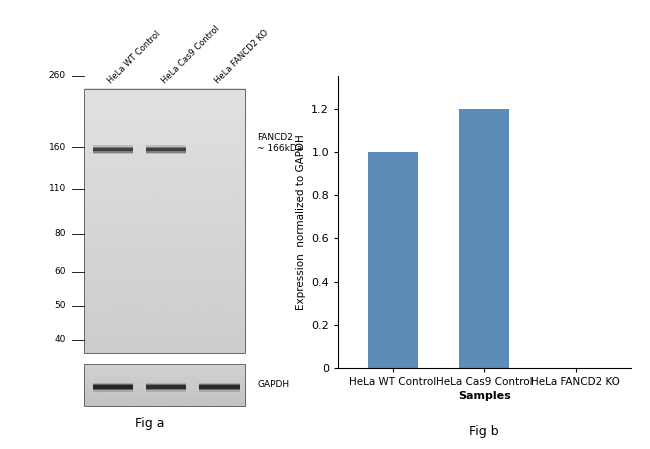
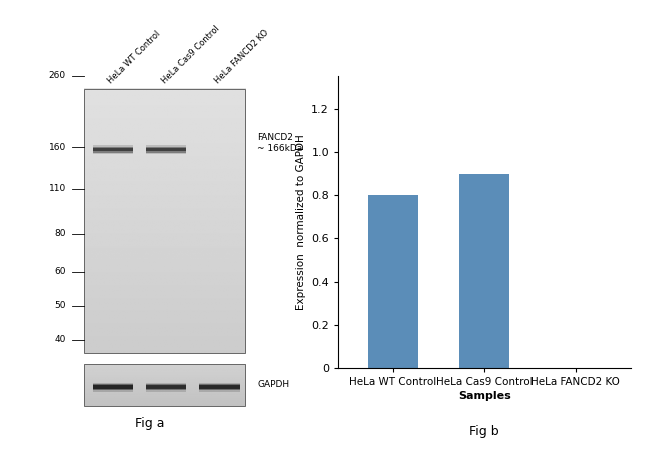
HeLa WT Control: 1.0 -> 0.8
HeLa Cas9 Control: 1.2 -> 0.9
